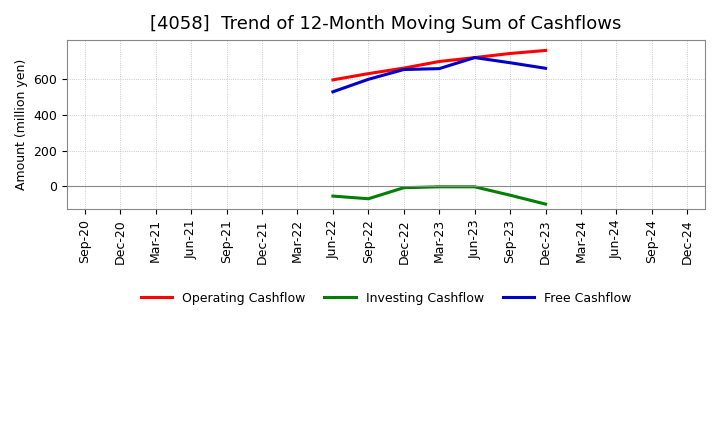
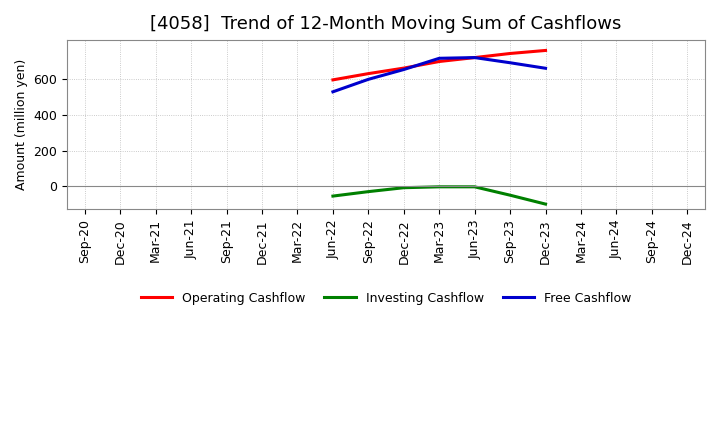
Investing Cashflow/Sep-22: -70 -> -30
Free Cashflow/Mar-23: 660 -> 720
